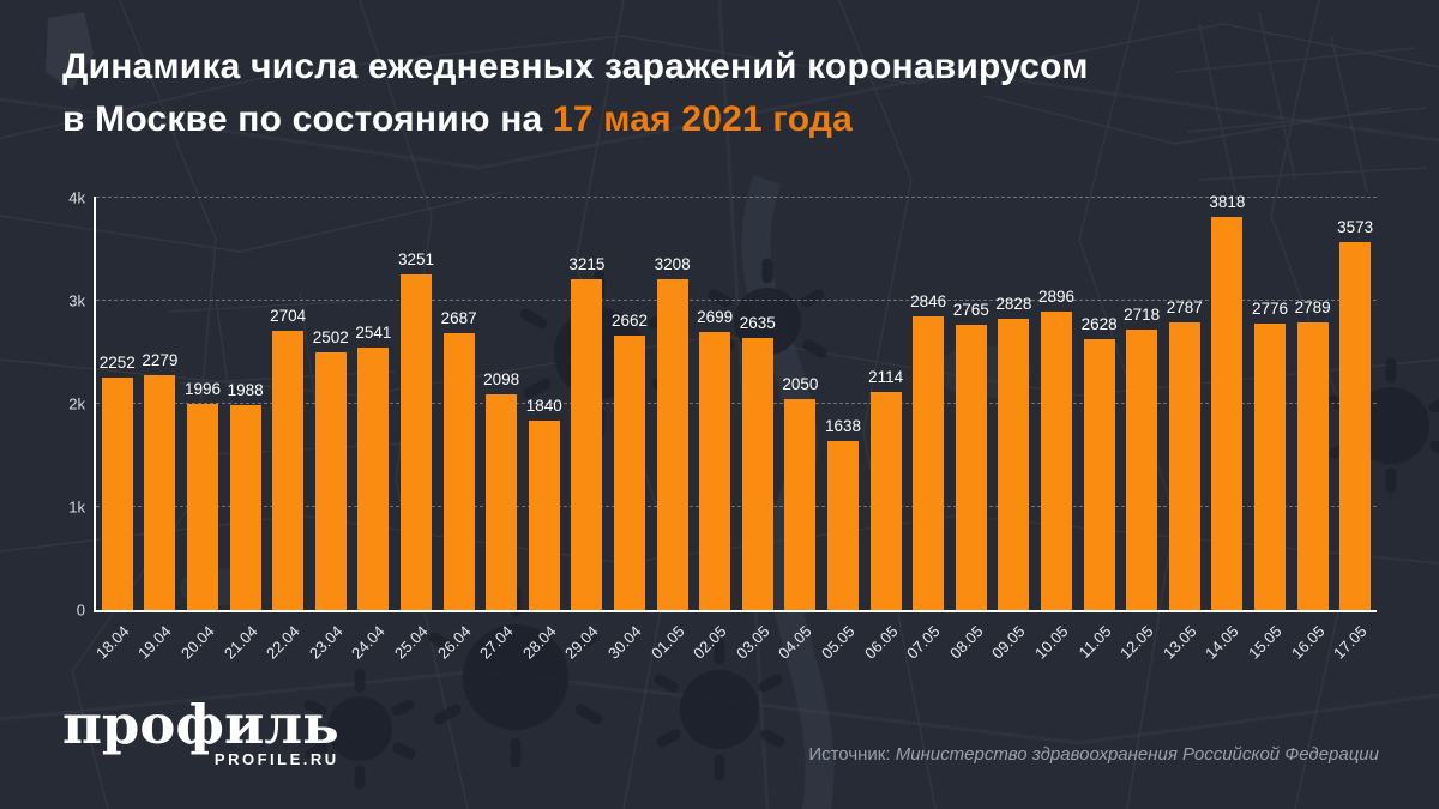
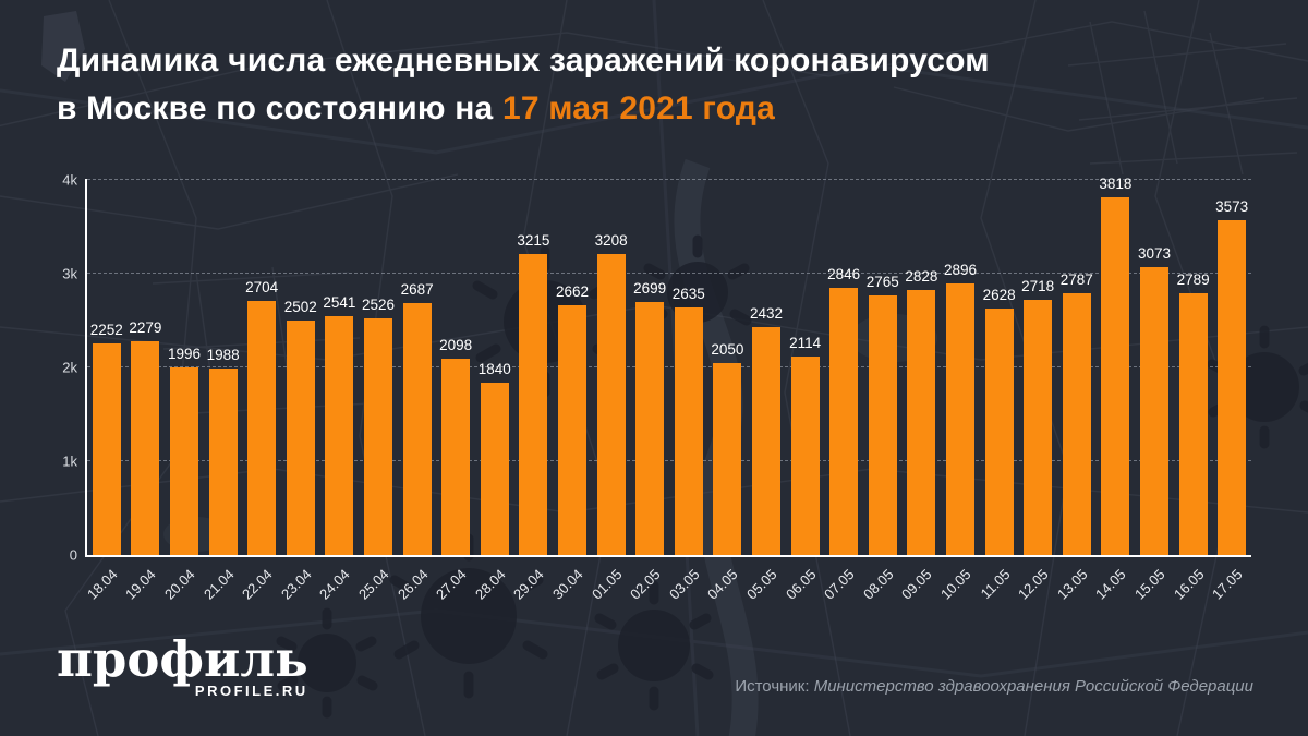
25.04: 3251 -> 2526
05.05: 1638 -> 2432
15.05: 2776 -> 3073
